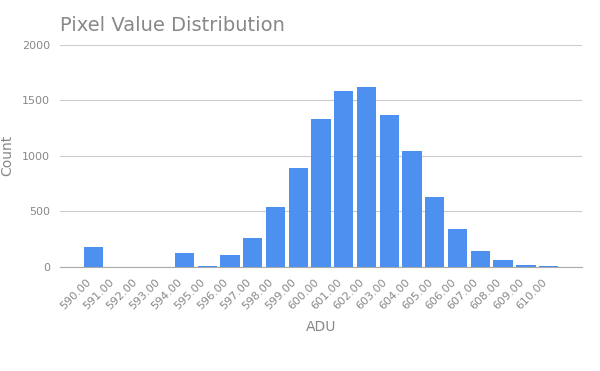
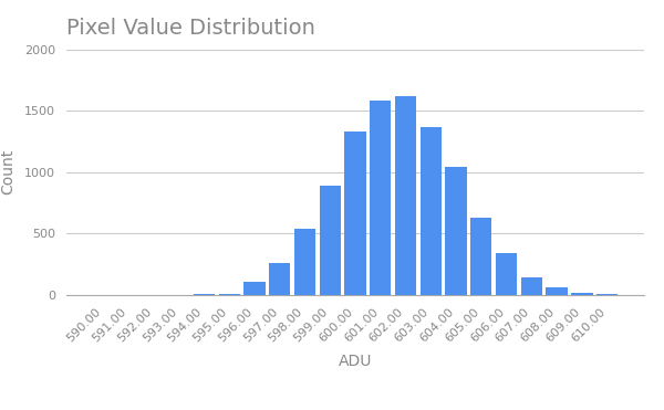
590.00: 180 -> 0
594.00: 130 -> 10
